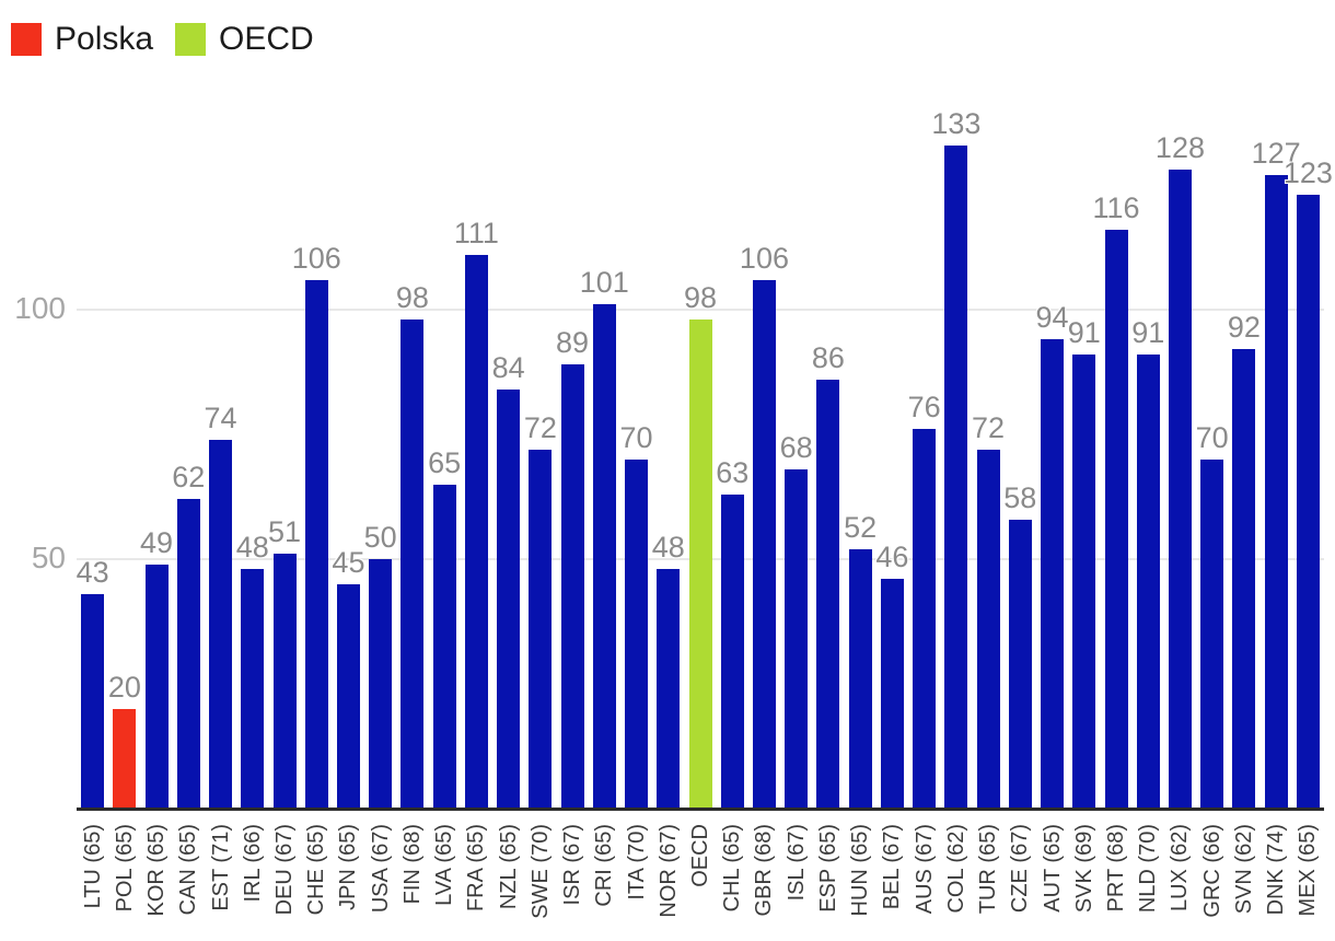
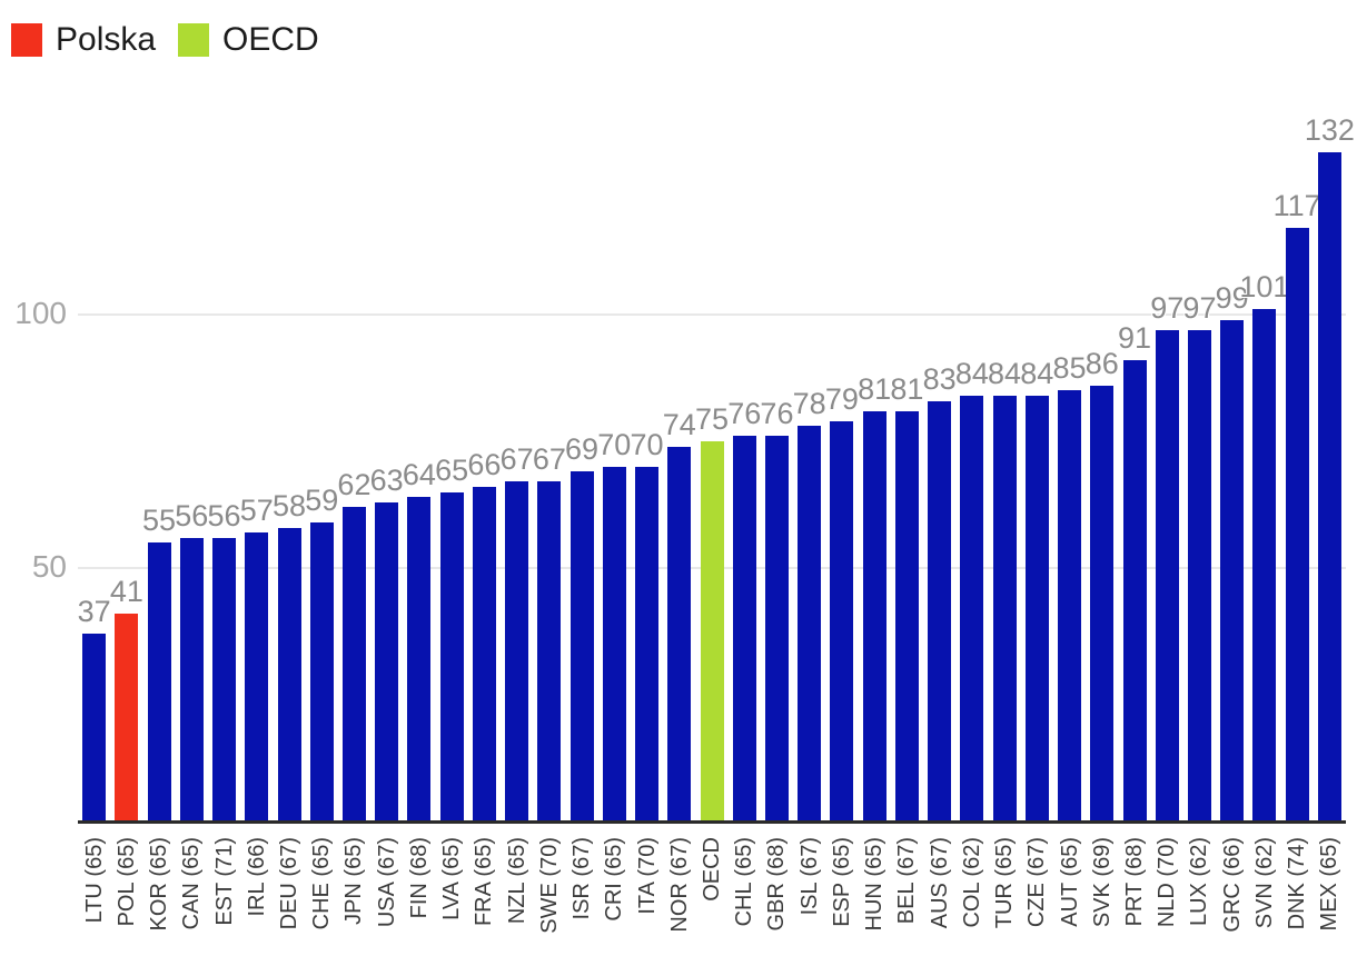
LTU (65): 43 -> 37
POL (65): 20 -> 41
KOR (65): 49 -> 55
CAN (65): 62 -> 56
EST (71): 74 -> 56
IRL (66): 48 -> 57
DEU (67): 51 -> 58
CHE (65): 106 -> 59
JPN (65): 45 -> 62
USA (67): 50 -> 63
FIN (68): 98 -> 64
FRA (65): 111 -> 66
NZL (65): 84 -> 67
SWE (70): 72 -> 67
ISR (67): 89 -> 69
CRI (65): 101 -> 70
NOR (67): 48 -> 74
OECD: 98 -> 75
CHL (65): 63 -> 76
GBR (68): 106 -> 76
ISL (67): 68 -> 78
ESP (65): 86 -> 79
HUN (65): 52 -> 81
BEL (67): 46 -> 81
AUS (67): 76 -> 83
COL (62): 133 -> 84
TUR (65): 72 -> 84
CZE (67): 58 -> 84
AUT (65): 94 -> 85
SVK (69): 91 -> 86
PRT (68): 116 -> 91
NLD (70): 91 -> 97
LUX (62): 128 -> 97
GRC (66): 70 -> 99
SVN (62): 92 -> 101
DNK (74): 127 -> 117
MEX (65): 123 -> 132
